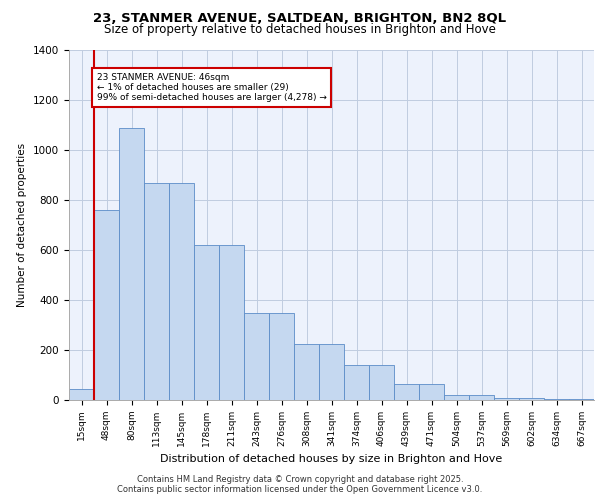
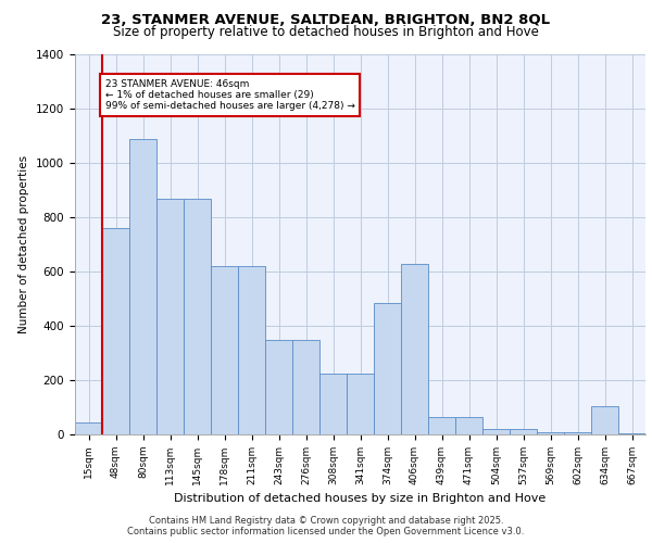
374sqm: 140 -> 485
406sqm: 140 -> 630
634sqm: 5 -> 105
